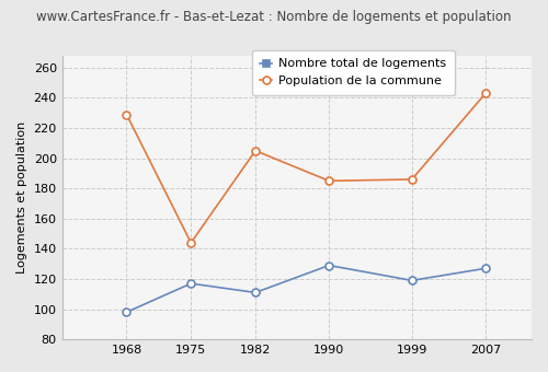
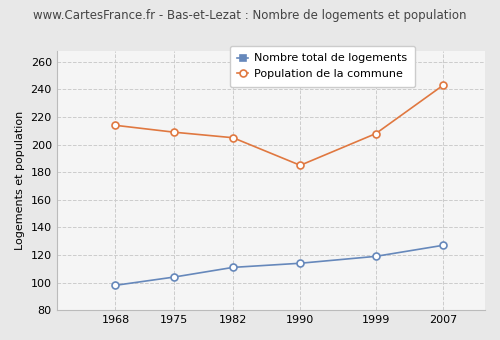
Population de la commune/1968: 229 -> 214
Nombre total de logements/1975: 117 -> 104
Population de la commune/1975: 144 -> 209
Nombre total de logements/1990: 129 -> 114
Population de la commune/1999: 186 -> 208
